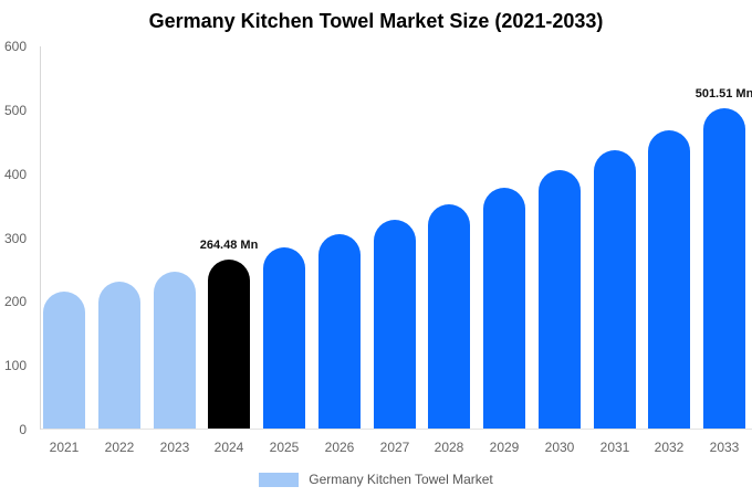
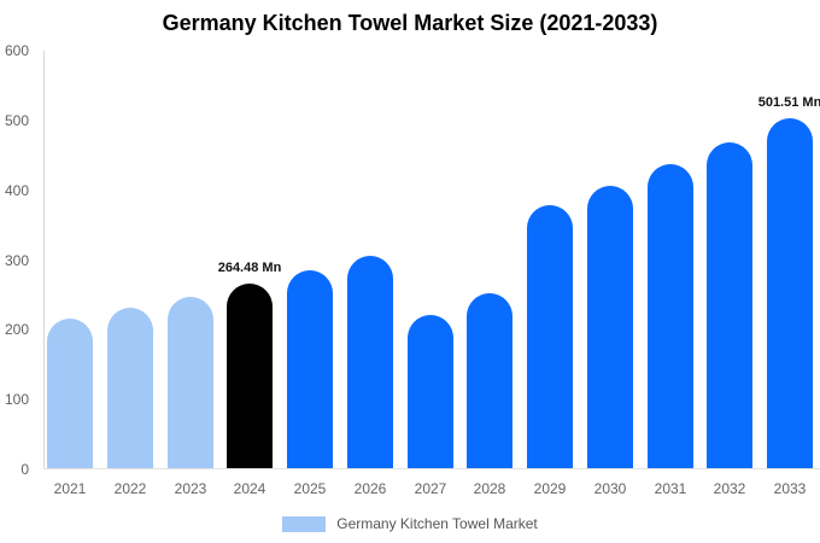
2027: 330 -> 220
2028: 350 -> 250
